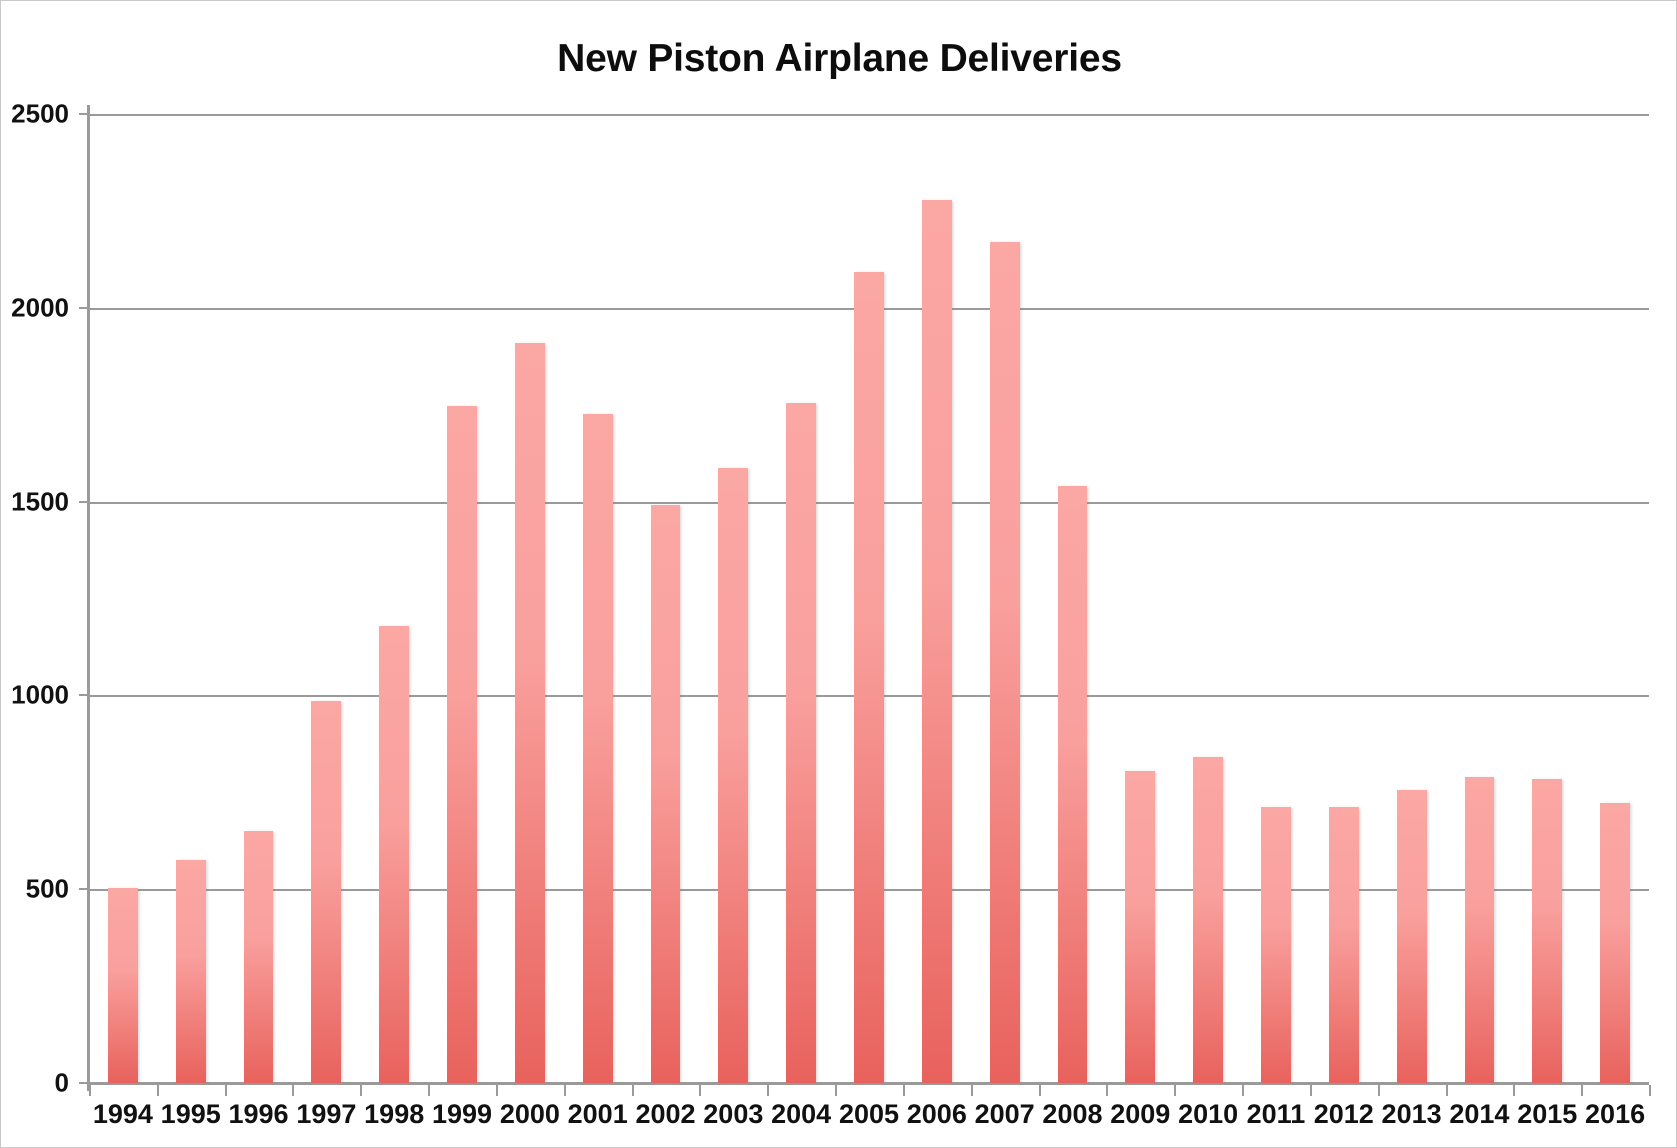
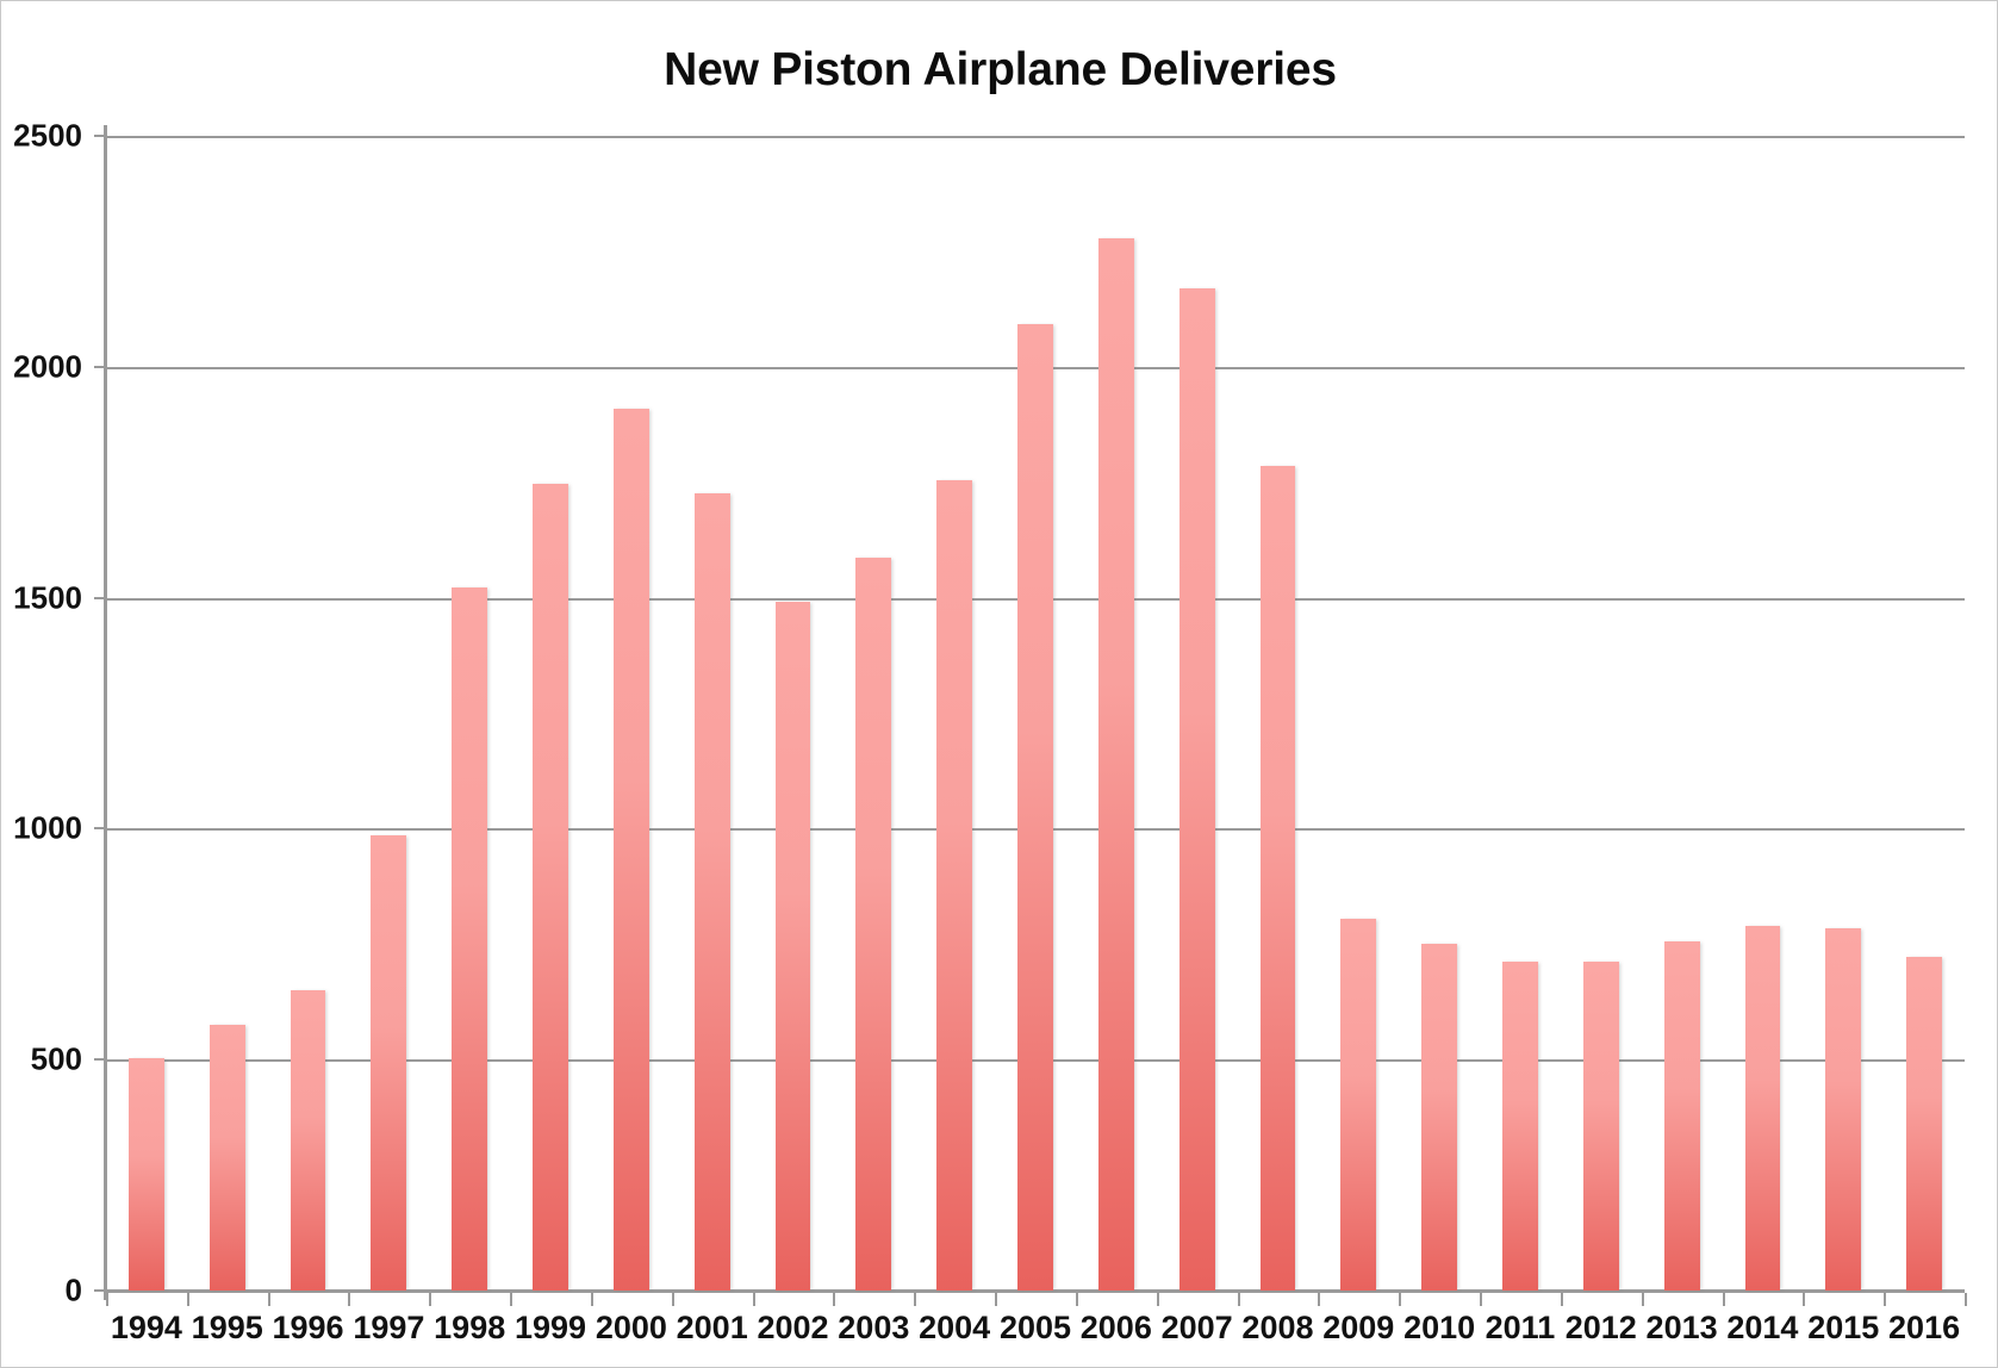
1998: 1180 -> 1520
2008: 1540 -> 1790
2010: 840 -> 750
